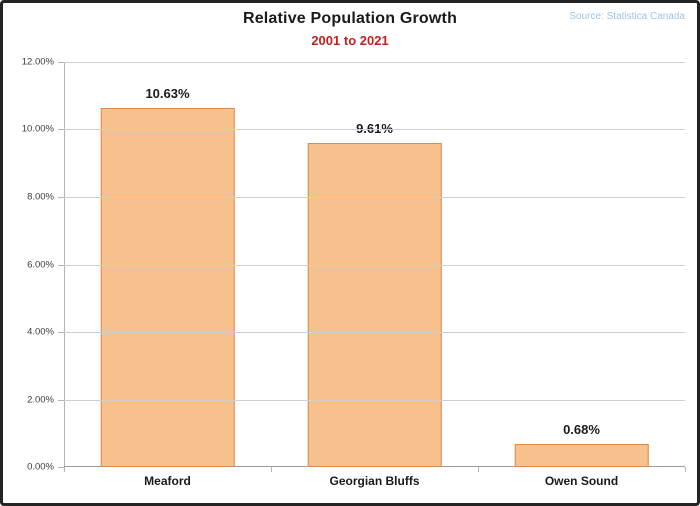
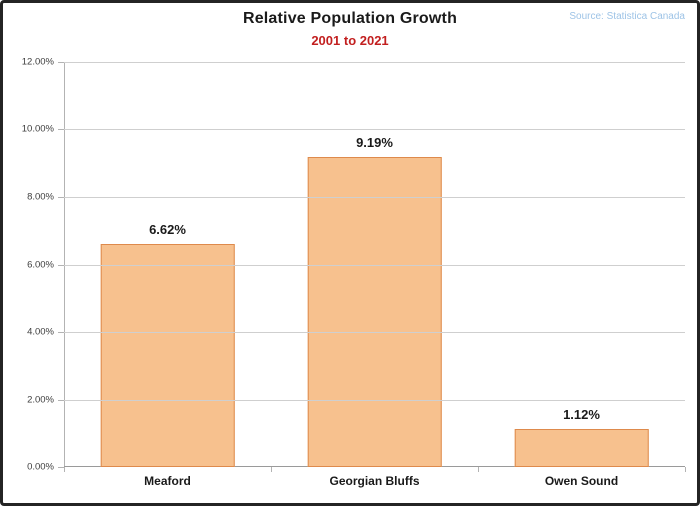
Meaford: 10.63% -> 6.62%
Georgian Bluffs: 9.61% -> 9.19%
Owen Sound: 0.68% -> 1.12%
